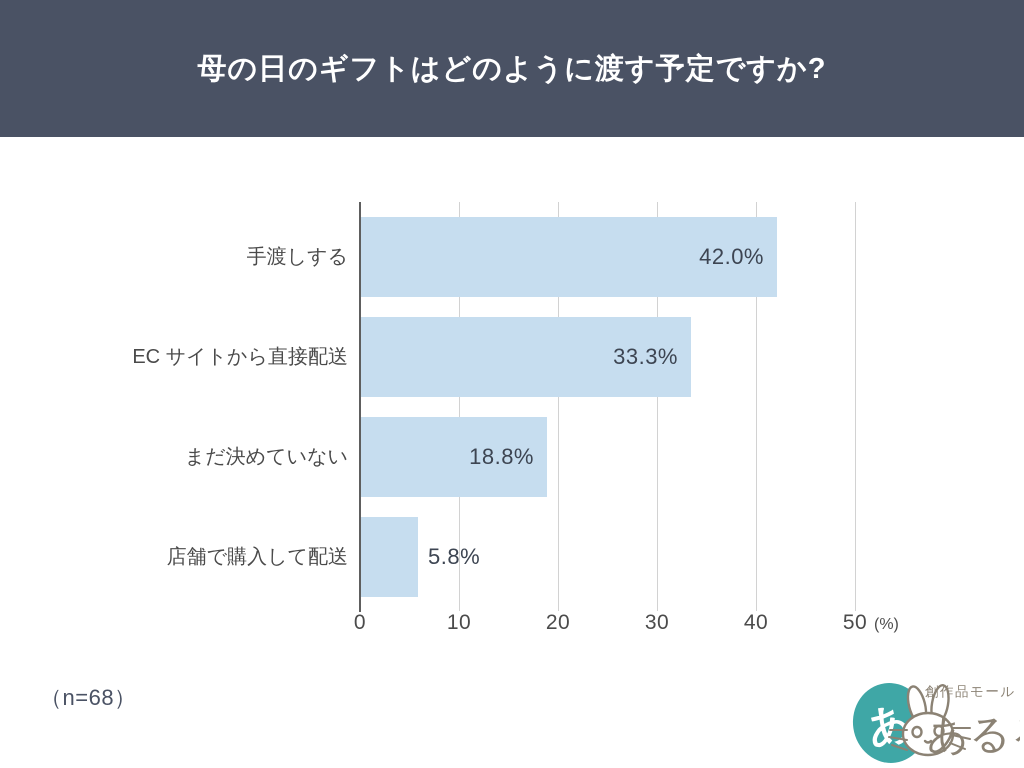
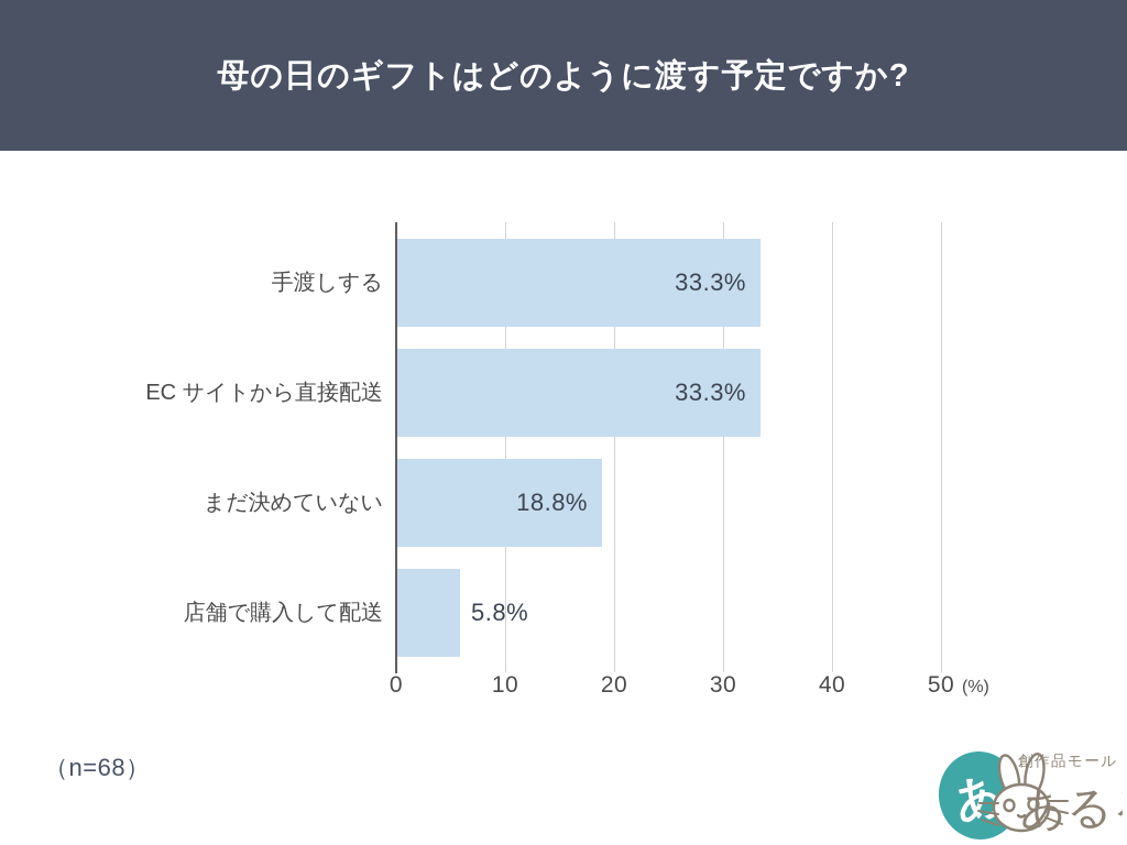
手渡しする: 42.0% -> 33.3%
